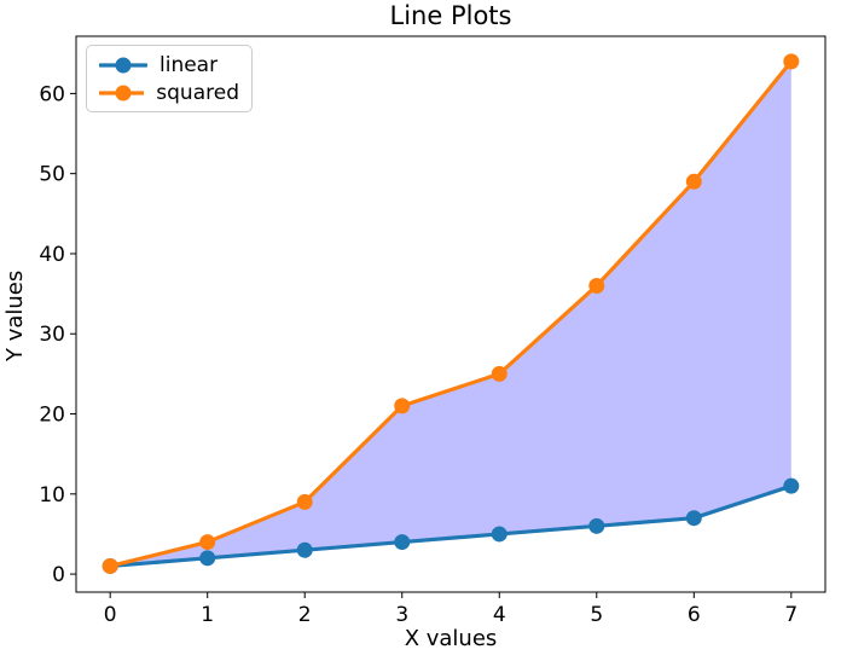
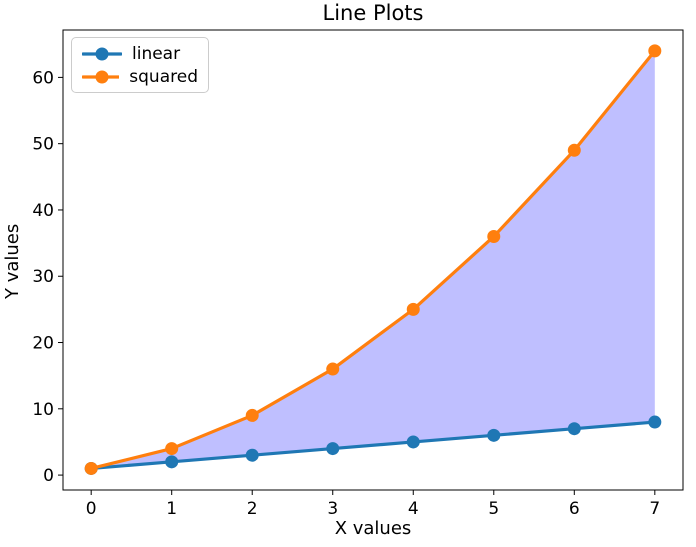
squared/3: 21 -> 16
linear/7: 11 -> 8
